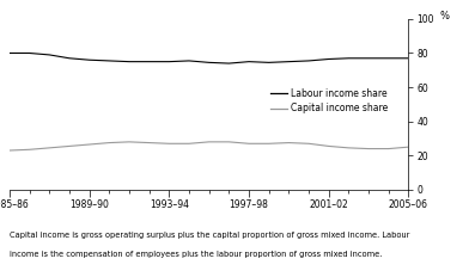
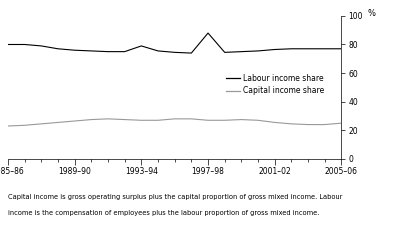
Labour income share/1993–94: 75 -> 79
Labour income share/1997–98: 75 -> 88
